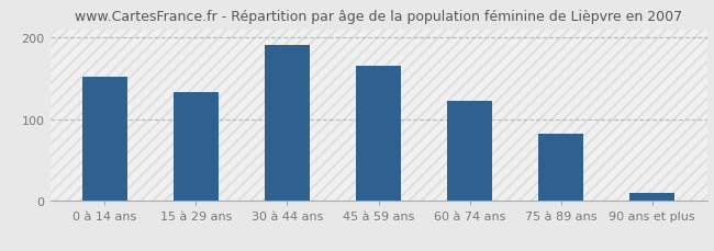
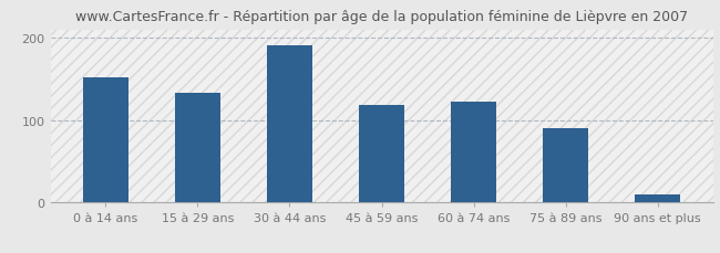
45 à 59 ans: 165 -> 118
75 à 89 ans: 82 -> 90
